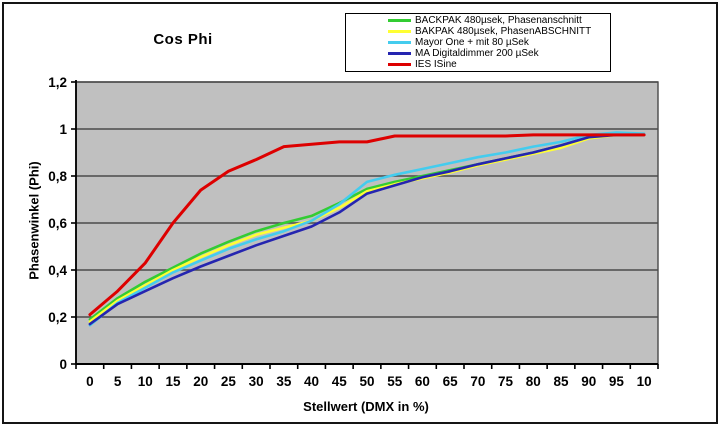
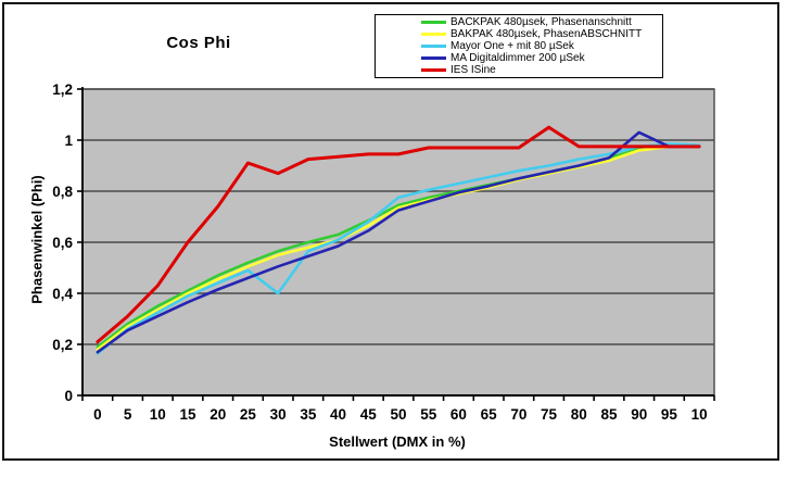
IES ISine/25: 0,82 -> 0,91
Mayor One + mit 80 µSek/30: 0,53 -> 0,40
IES ISine/75: 0,97 -> 1,05
MA Digitaldimmer 200 µSek/90: 0,96 -> 1,03
